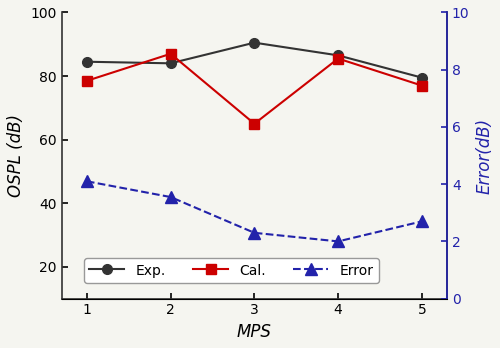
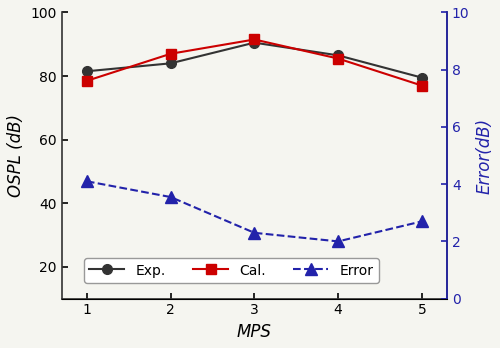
Exp./1: 84.5 -> 81.5
Cal./3: 65.0 -> 91.5
